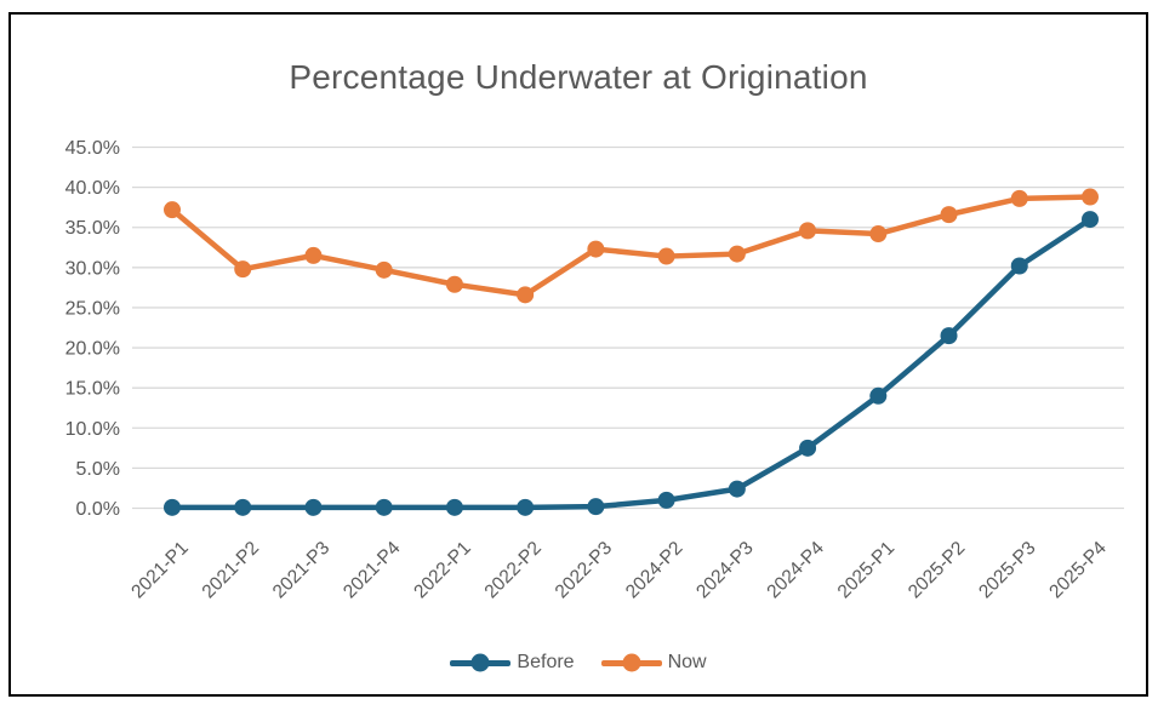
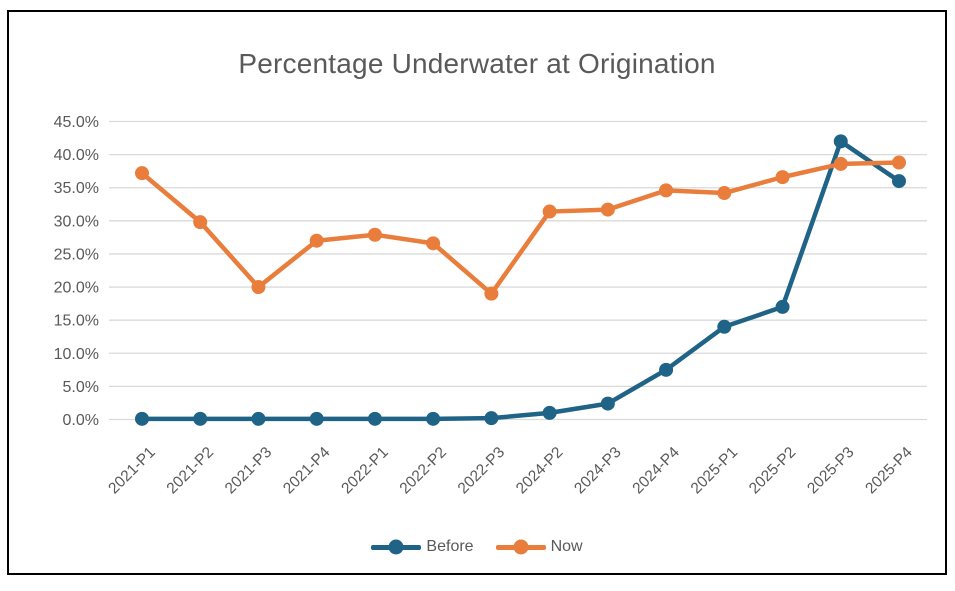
Now/2021-P3: 32% -> 20%
Now/2021-P4: 30% -> 27%
Now/2022-P3: 32% -> 19%
Before/2025-P2: 22% -> 17%
Before/2025-P3: 30% -> 42%
